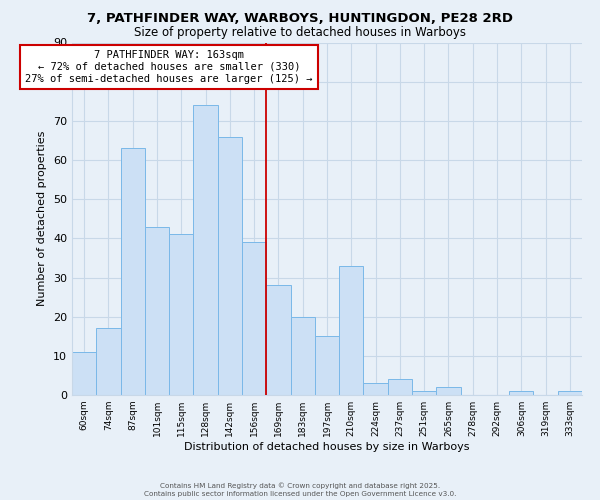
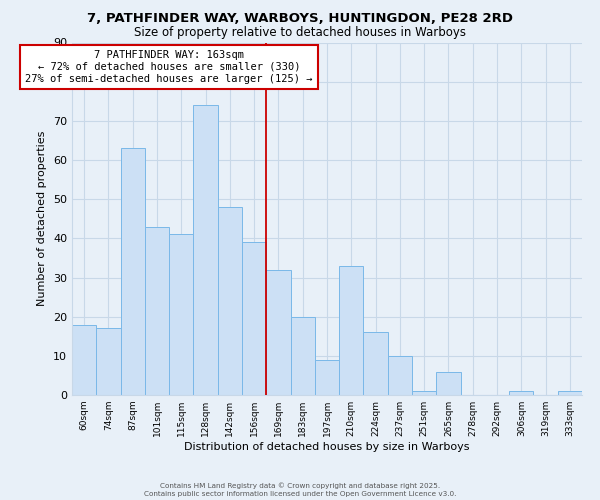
60sqm: 11 -> 18
142sqm: 66 -> 48
169sqm: 28 -> 32
197sqm: 15 -> 9
224sqm: 3 -> 16
237sqm: 4 -> 10
265sqm: 2 -> 6
